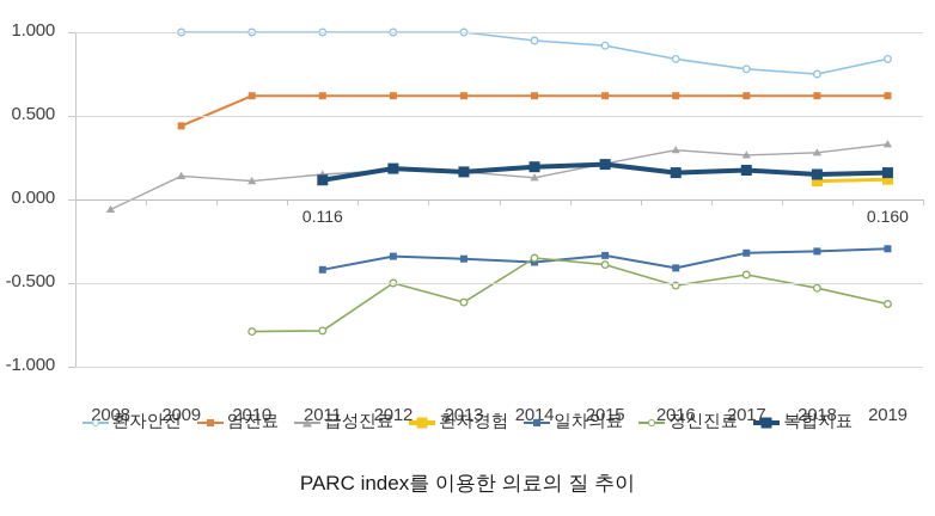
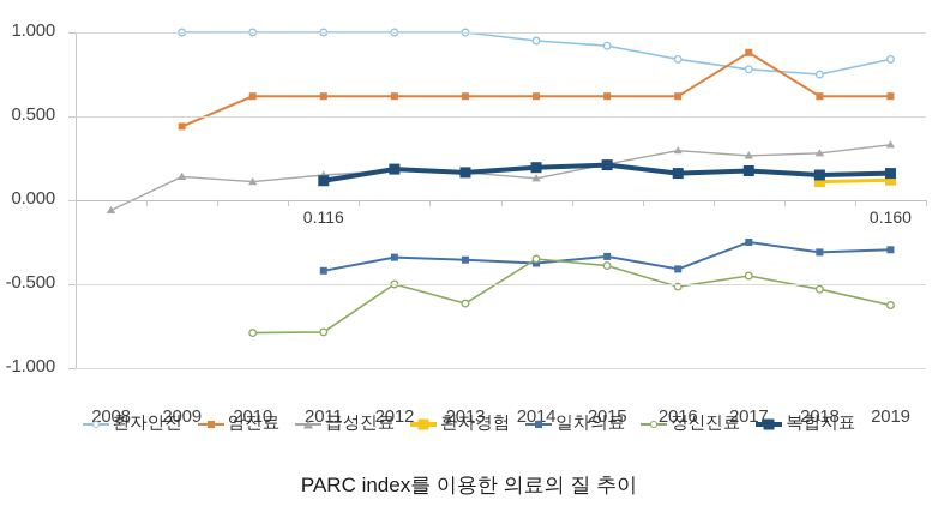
암진료/2017: 0.62 -> 0.88
일차의료/2017: -0.32 -> -0.25
